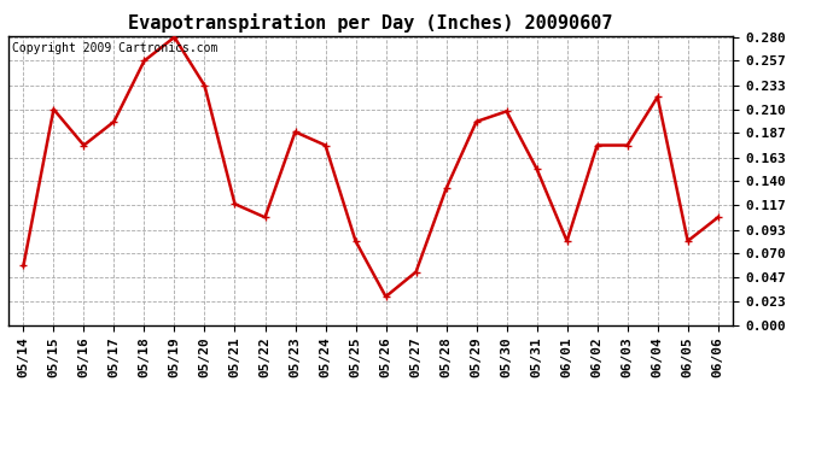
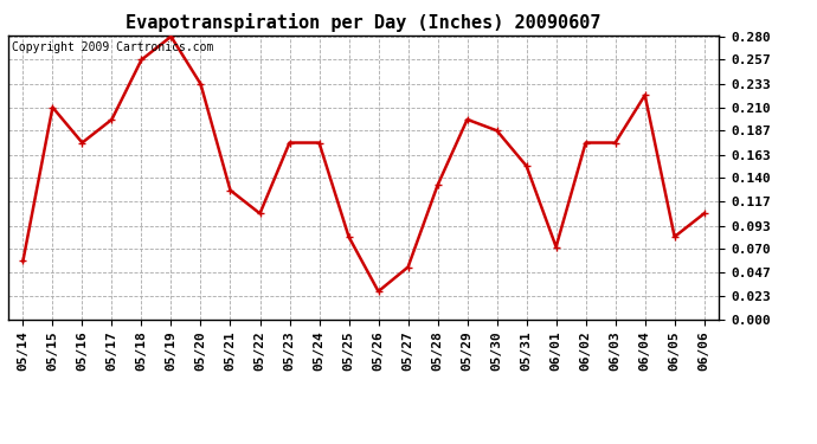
05/21: 0.118 -> 0.128
05/23: 0.188 -> 0.175
05/30: 0.208 -> 0.187
06/01: 0.082 -> 0.072
